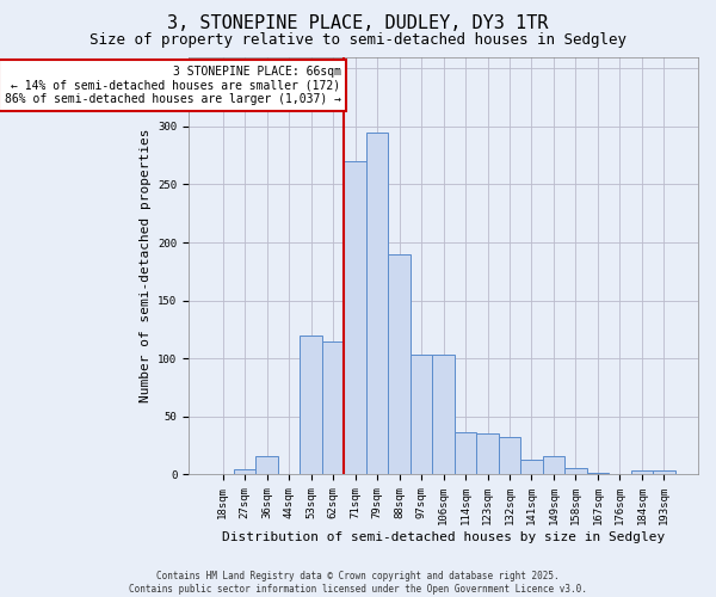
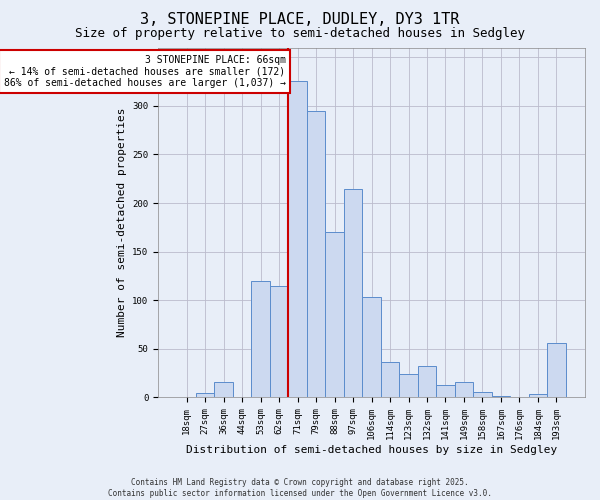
71sqm: 270 -> 326
88sqm: 190 -> 170
97sqm: 103 -> 214
123sqm: 35 -> 24
193sqm: 4 -> 56
